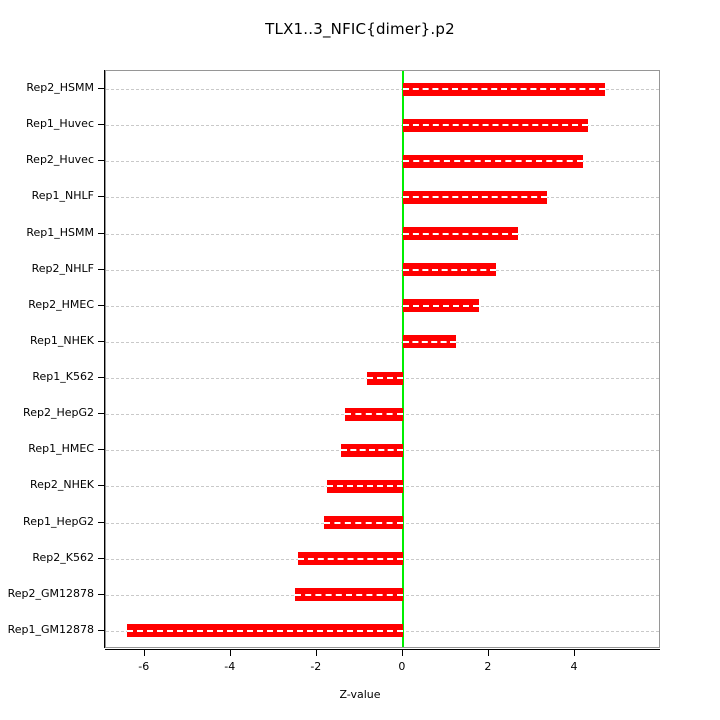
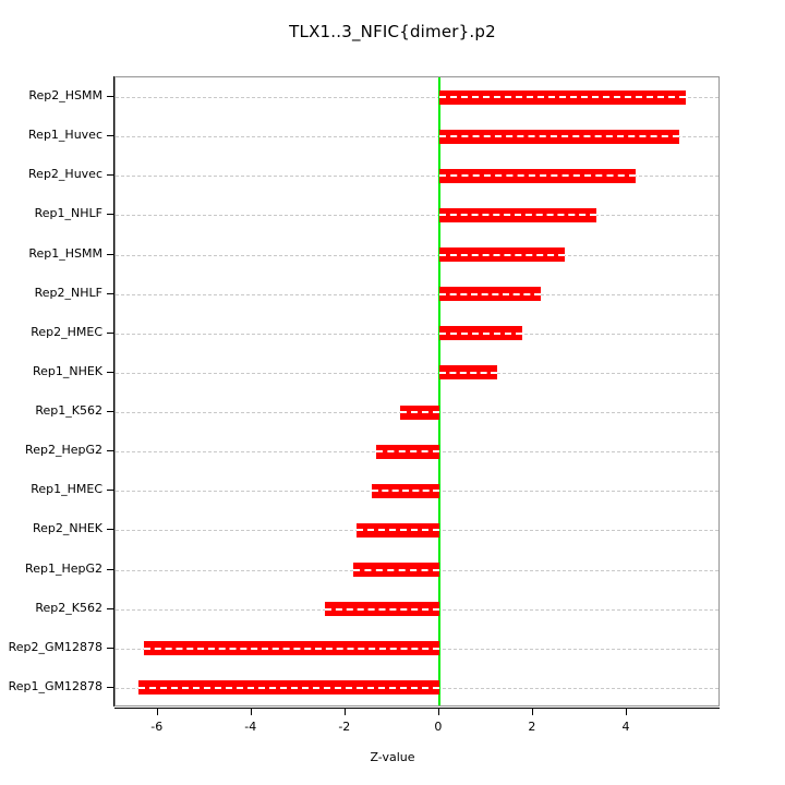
Rep2_HSMM: 4.7 -> 5.2
Rep1_Huvec: 4.3 -> 5.1
Rep2_GM12878: -2.5 -> -6.3
